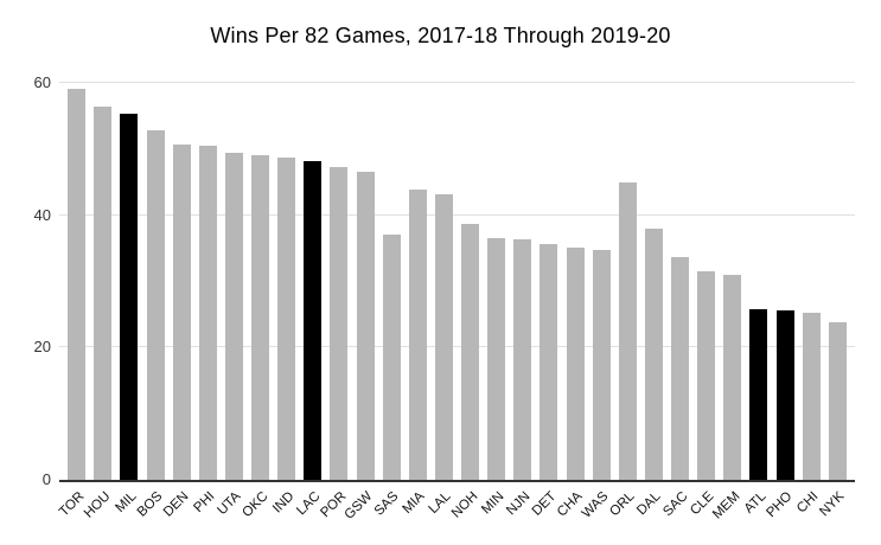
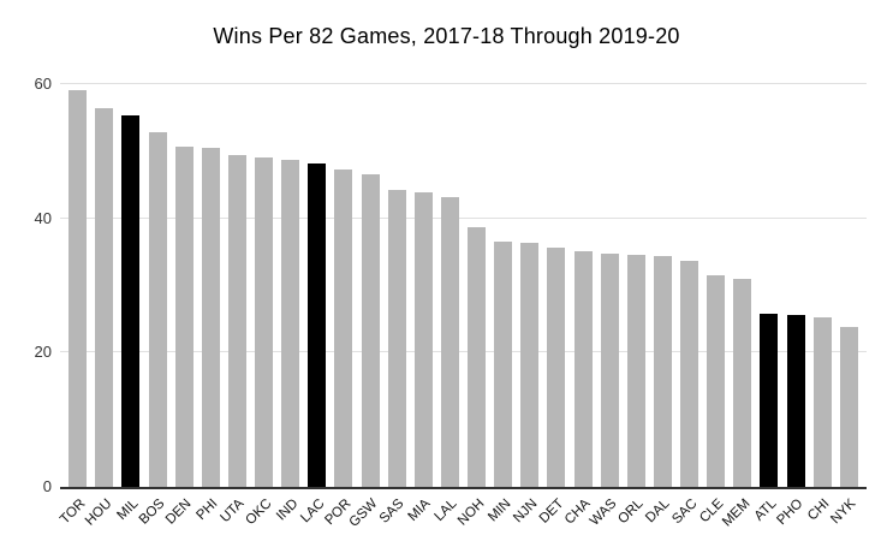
SAS: 37 -> 44
ORL: 45 -> 34
DAL: 38 -> 34
